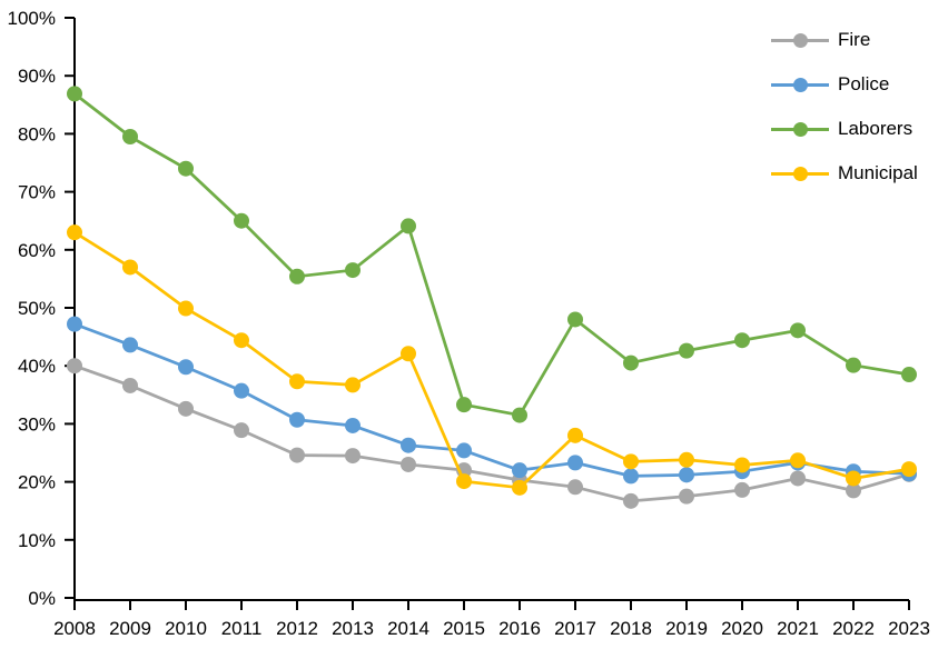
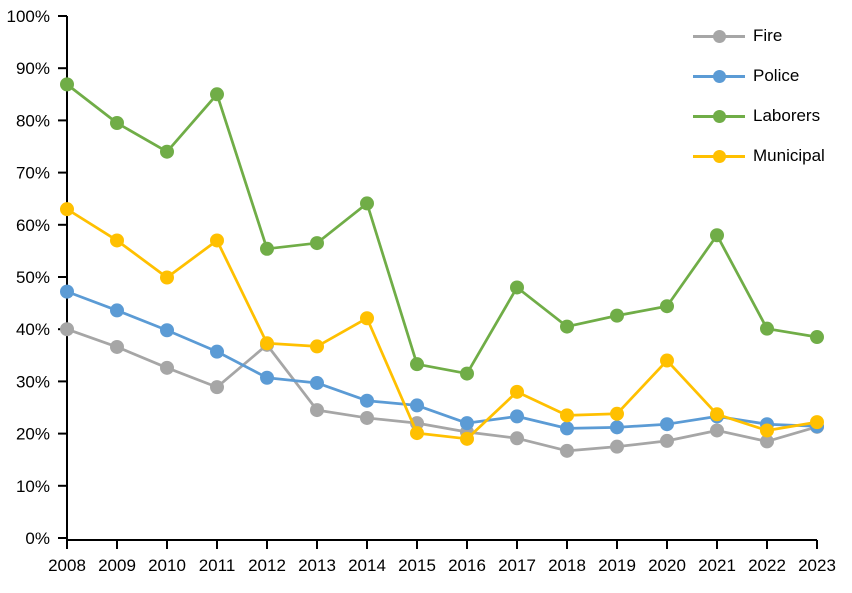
Laborers/2011: 65% -> 85%
Municipal/2011: 44% -> 57%
Fire/2012: 25% -> 37%
Municipal/2020: 23% -> 34%
Laborers/2021: 46% -> 58%
